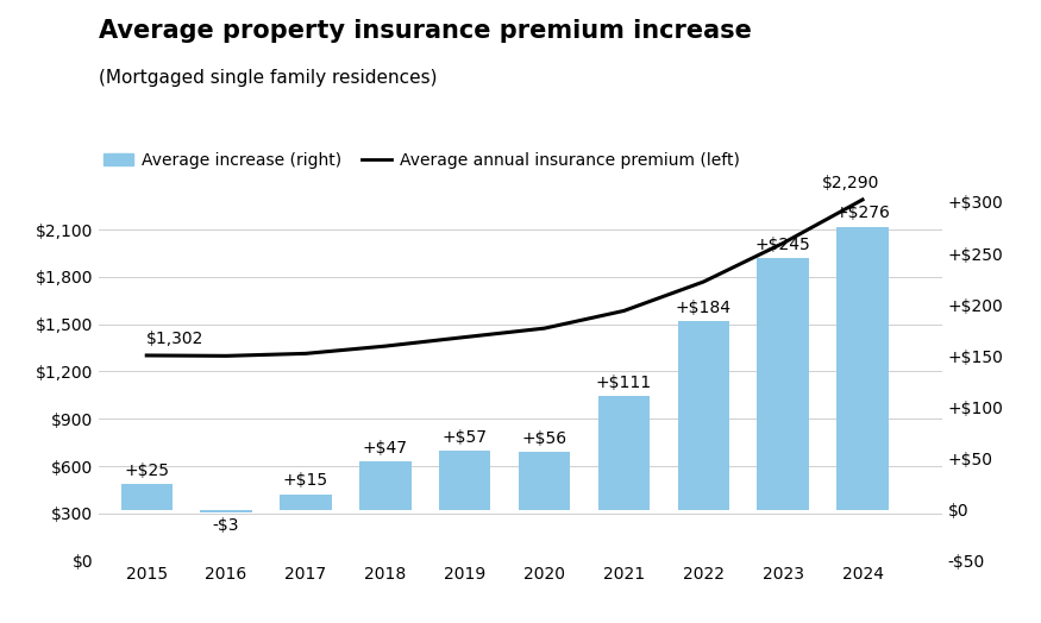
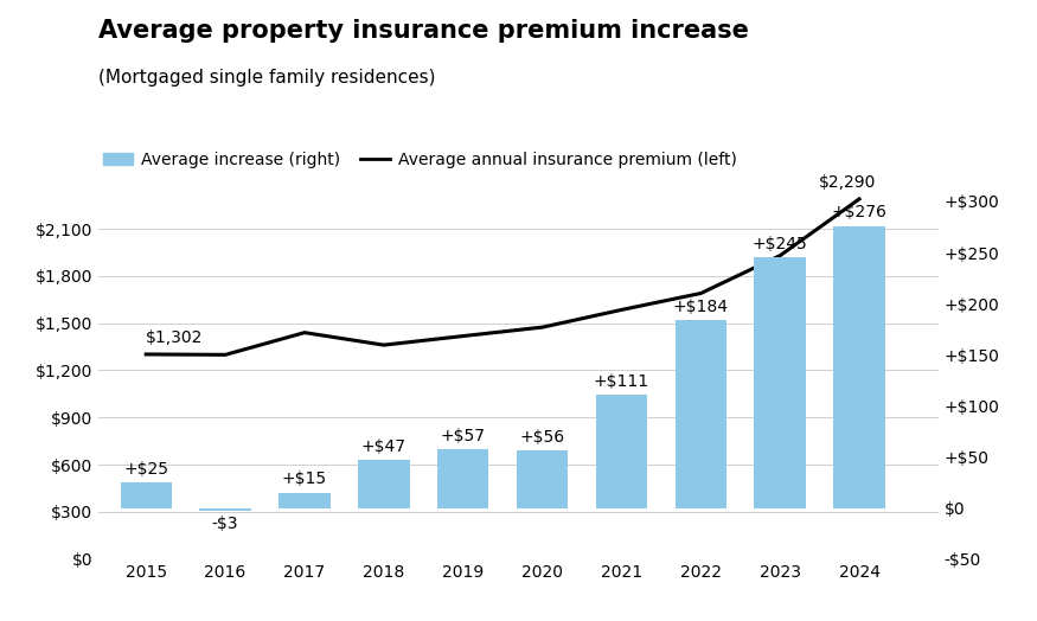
Average annual insurance premium (left)/2017: $1,310 -> $1,440
Average annual insurance premium (left)/2022: $1,770 -> $1,690
Average annual insurance premium (left)/2023: $2,010 -> $1,930
